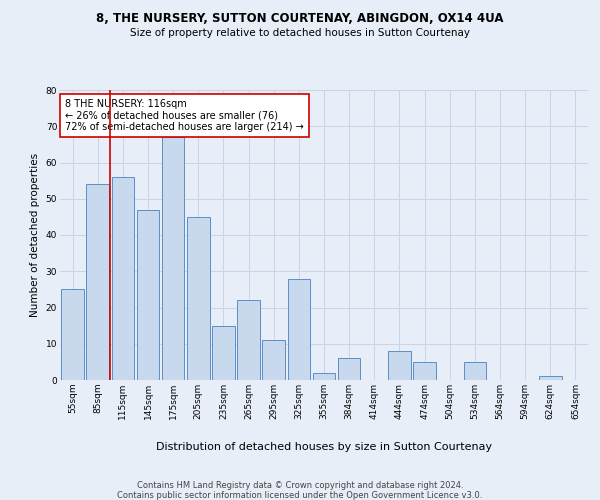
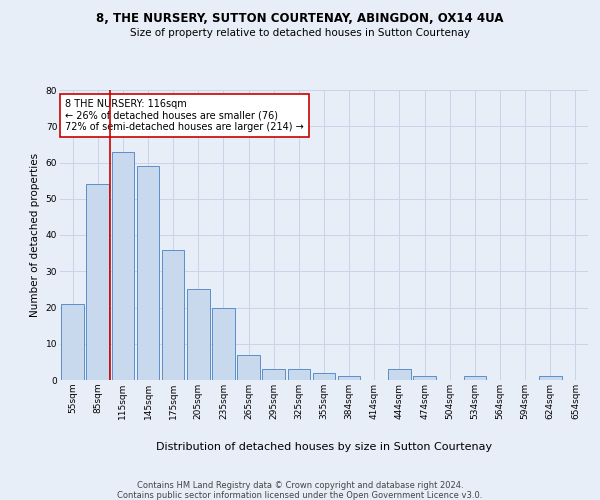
55sqm: 25 -> 21
115sqm: 56 -> 63
145sqm: 47 -> 59
175sqm: 67 -> 36
205sqm: 45 -> 25
235sqm: 15 -> 20
265sqm: 22 -> 7
295sqm: 11 -> 3
325sqm: 28 -> 3
384sqm: 6 -> 1
444sqm: 8 -> 3
474sqm: 5 -> 1
534sqm: 5 -> 1
